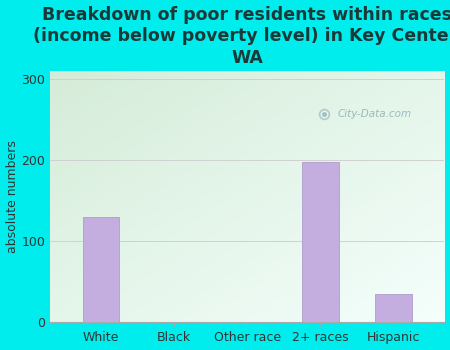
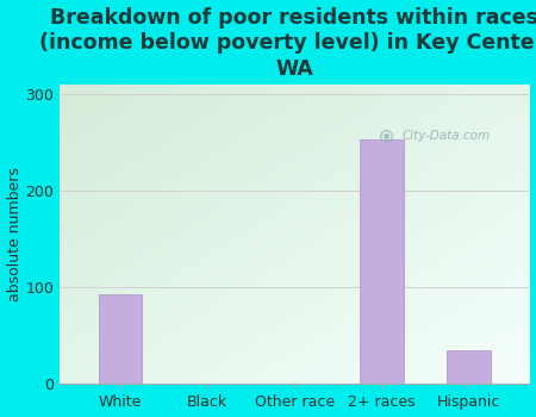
White: 130 -> 93
2+ races: 198 -> 253
